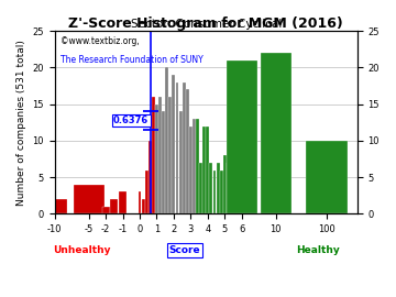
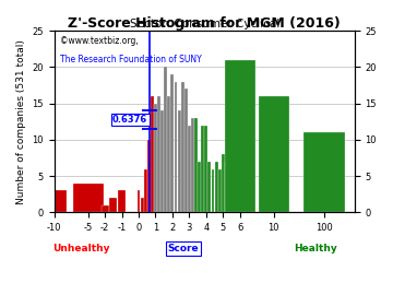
-10: 2 -> 3
10: 22 -> 16
100: 10 -> 11
